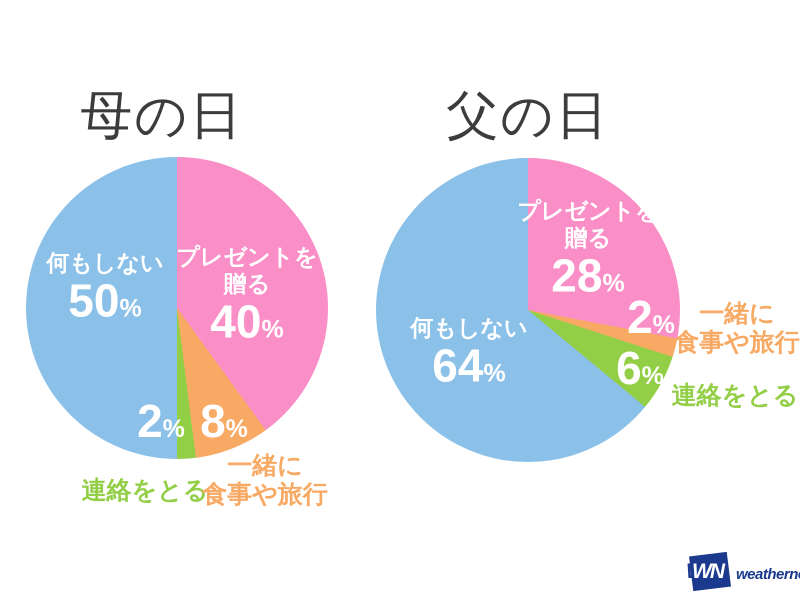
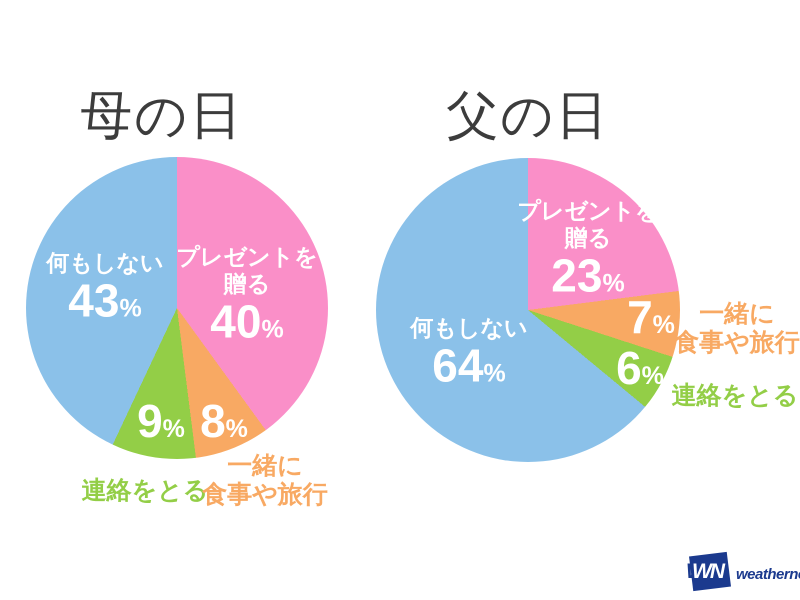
母の日/連絡をとる: 2 -> 9
母の日/何もしない: 50 -> 43
父の日/プレゼントを贈る: 28 -> 23
父の日/一緒に食事や旅行: 2 -> 7
